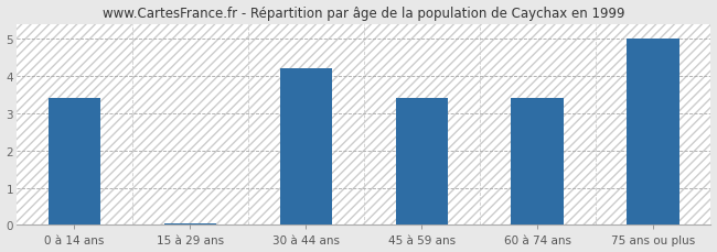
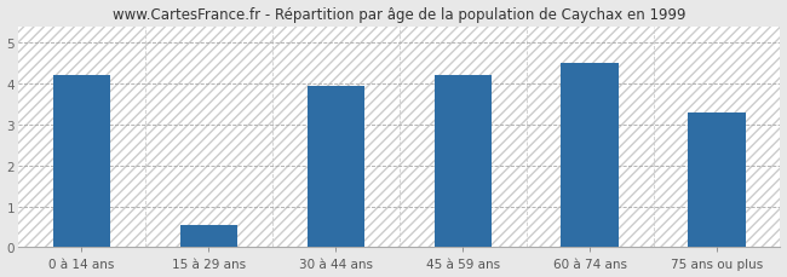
0 à 14 ans: 3.40 -> 4.20
15 à 29 ans: 0.05 -> 0.55
30 à 44 ans: 4.20 -> 3.95
45 à 59 ans: 3.40 -> 4.20
60 à 74 ans: 3.40 -> 4.50
75 ans ou plus: 5.00 -> 3.30
